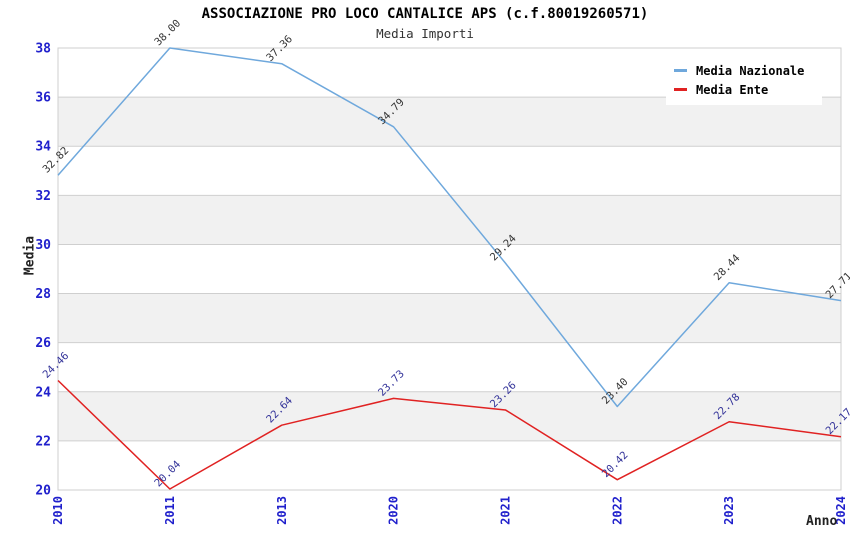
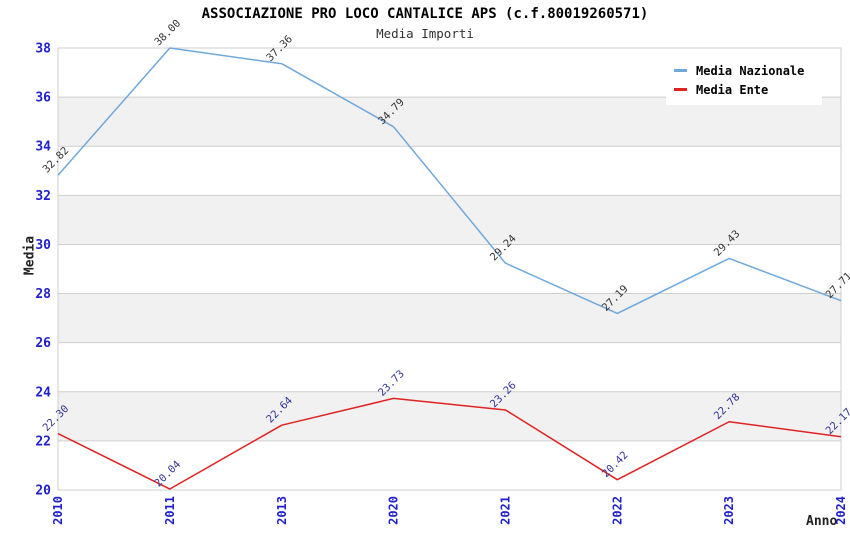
Media Ente/2010: 24.46 -> 22.30
Media Nazionale/2022: 23.40 -> 27.19
Media Nazionale/2023: 28.44 -> 29.43
